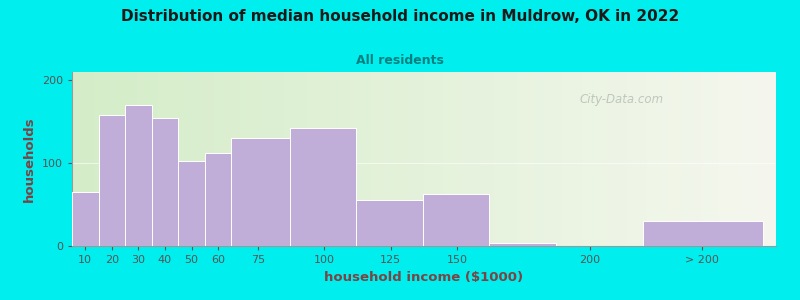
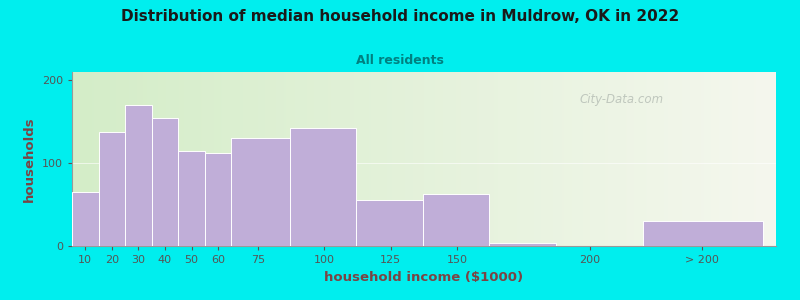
20: 158 -> 138
50: 102 -> 115
